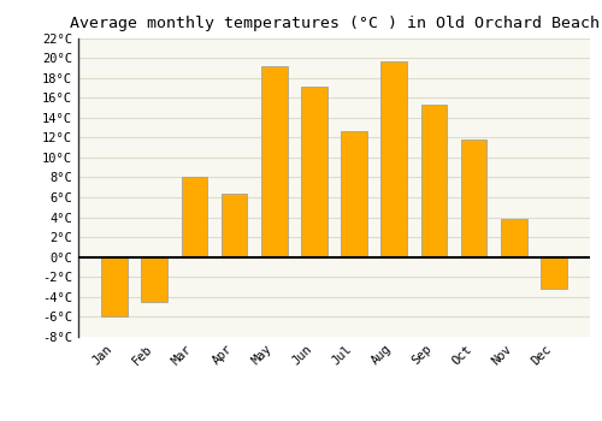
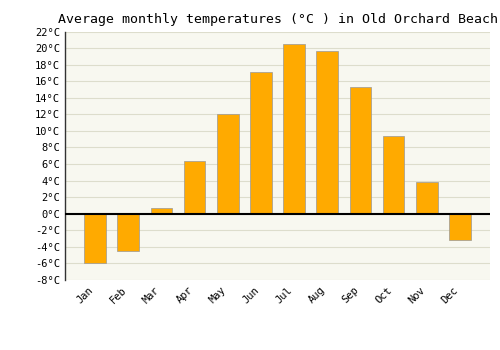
Mar: 8.0°C -> 0.7°C
May: 19.2°C -> 12.1°C
Jul: 12.6°C -> 20.5°C
Oct: 11.8°C -> 9.4°C
